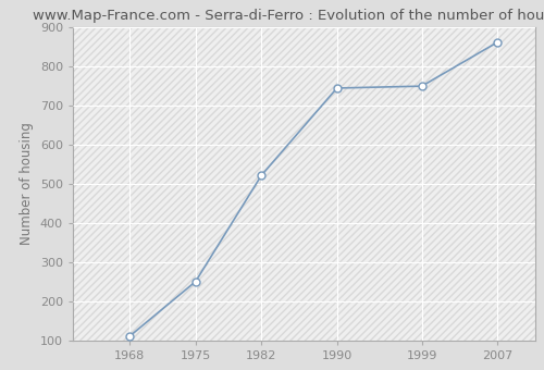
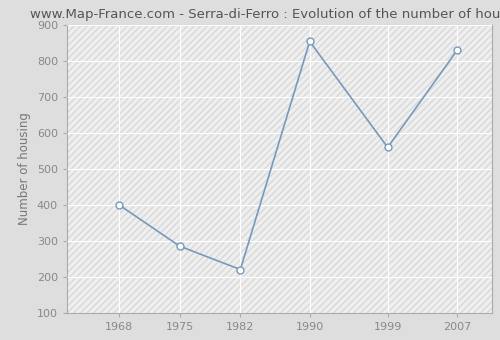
1968: 110 -> 400
1975: 250 -> 285
1982: 522 -> 220
1990: 745 -> 855
1999: 750 -> 560
2007: 862 -> 830
